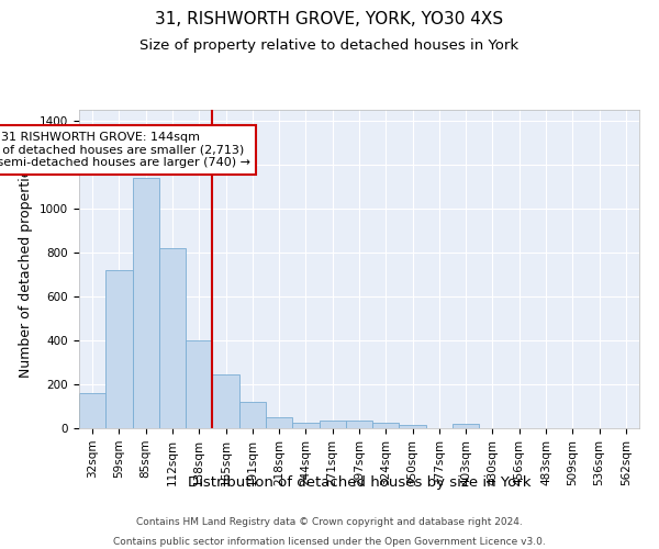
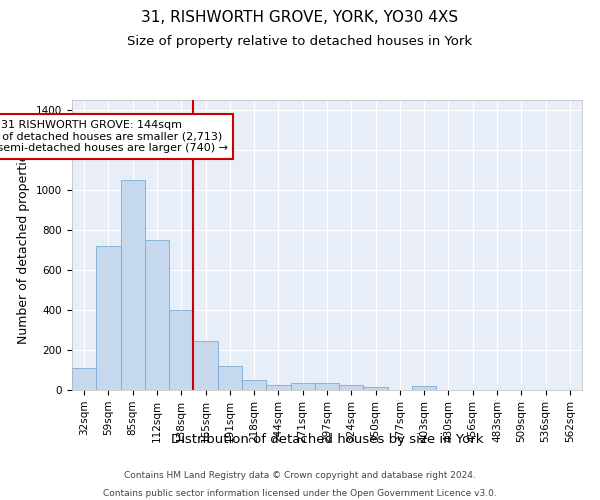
32sqm: 160 -> 110
85sqm: 1140 -> 1050
112sqm: 820 -> 750
